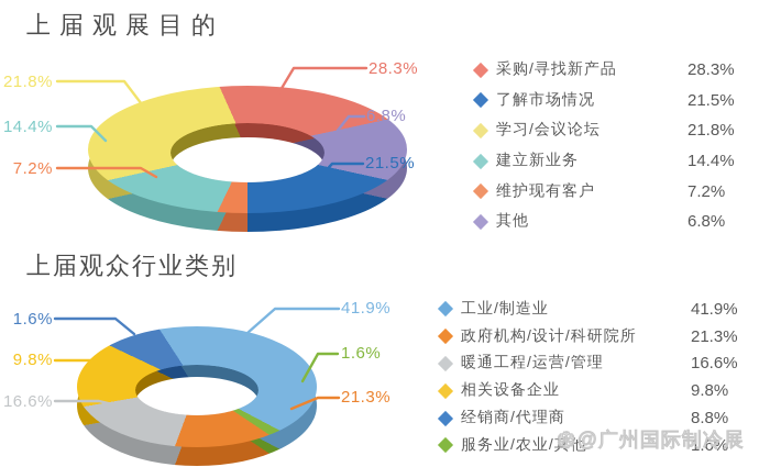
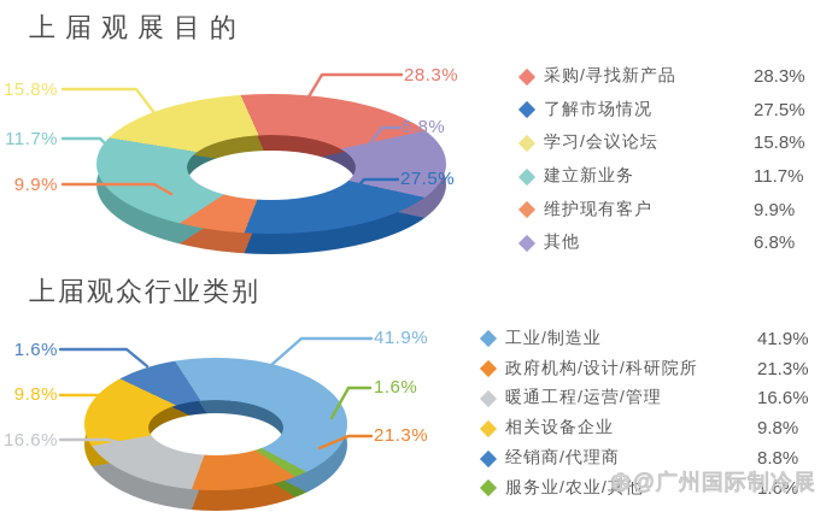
上届观展目的/了解市场情况: 21.5% -> 27.5%
上届观展目的/学习/会议论坛: 21.8% -> 15.8%
上届观展目的/建立新业务: 14.4% -> 11.7%
上届观展目的/维护现有客户: 7.2% -> 9.9%
